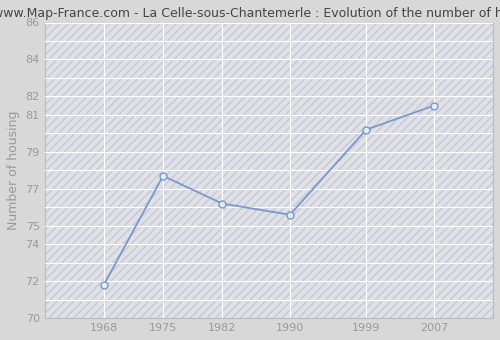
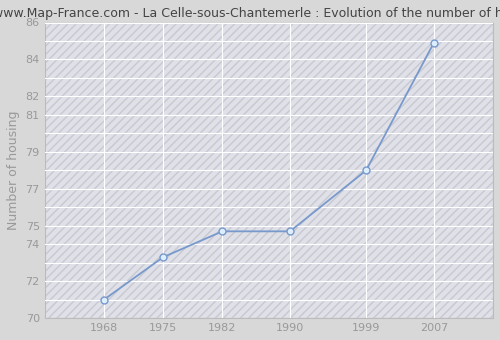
1968: 71.8 -> 71.0
1975: 77.7 -> 73.3
1982: 76.2 -> 74.7
1990: 75.6 -> 74.7
1999: 80.2 -> 78.0
2007: 81.5 -> 84.9
